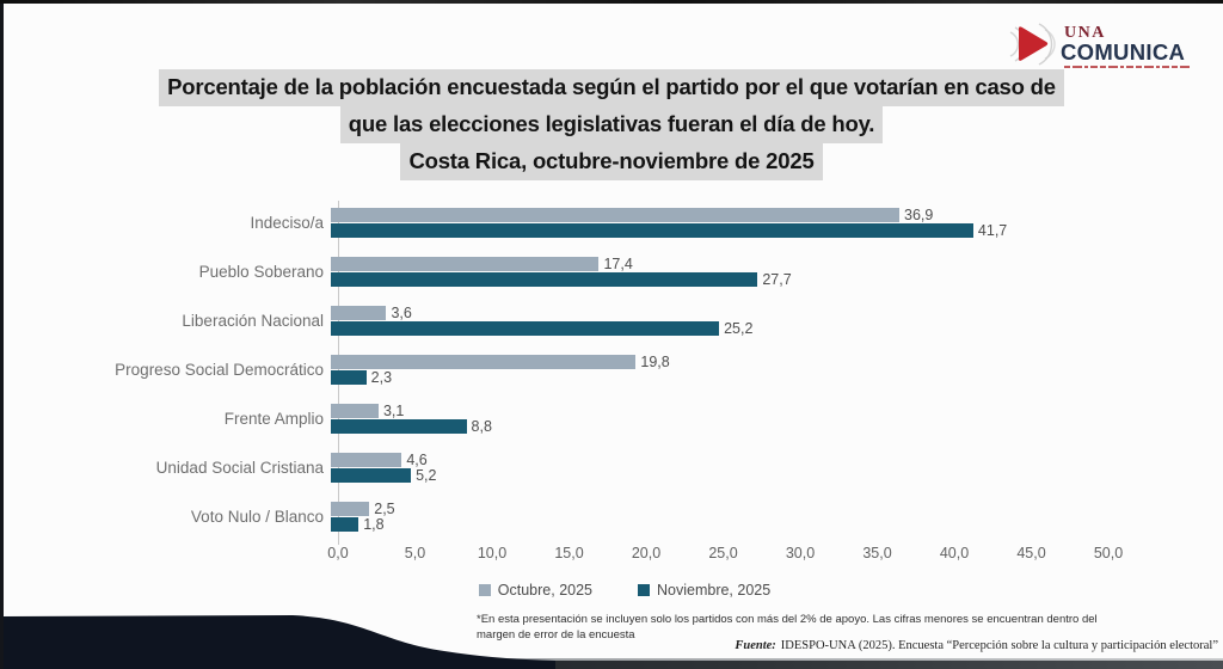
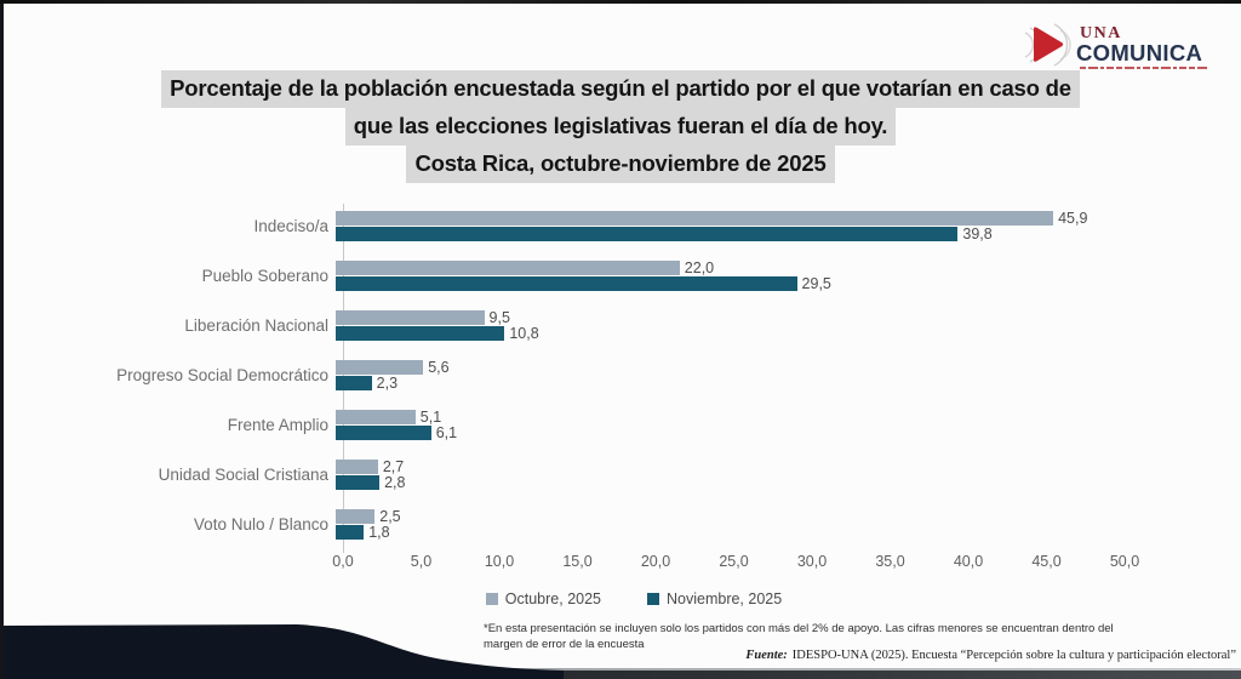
Octubre, 2025/Indeciso/a: 36,9 -> 45,9
Noviembre, 2025/Indeciso/a: 41,7 -> 39,8
Octubre, 2025/Pueblo Soberano: 17,4 -> 22,0
Noviembre, 2025/Pueblo Soberano: 27,7 -> 29,5
Octubre, 2025/Liberación Nacional: 3,6 -> 9,5
Noviembre, 2025/Liberación Nacional: 25,2 -> 10,8
Octubre, 2025/Progreso Social Democrático: 19,8 -> 5,6
Octubre, 2025/Frente Amplio: 3,1 -> 5,1
Noviembre, 2025/Frente Amplio: 8,8 -> 6,1
Octubre, 2025/Unidad Social Cristiana: 4,6 -> 2,7
Noviembre, 2025/Unidad Social Cristiana: 5,2 -> 2,8
